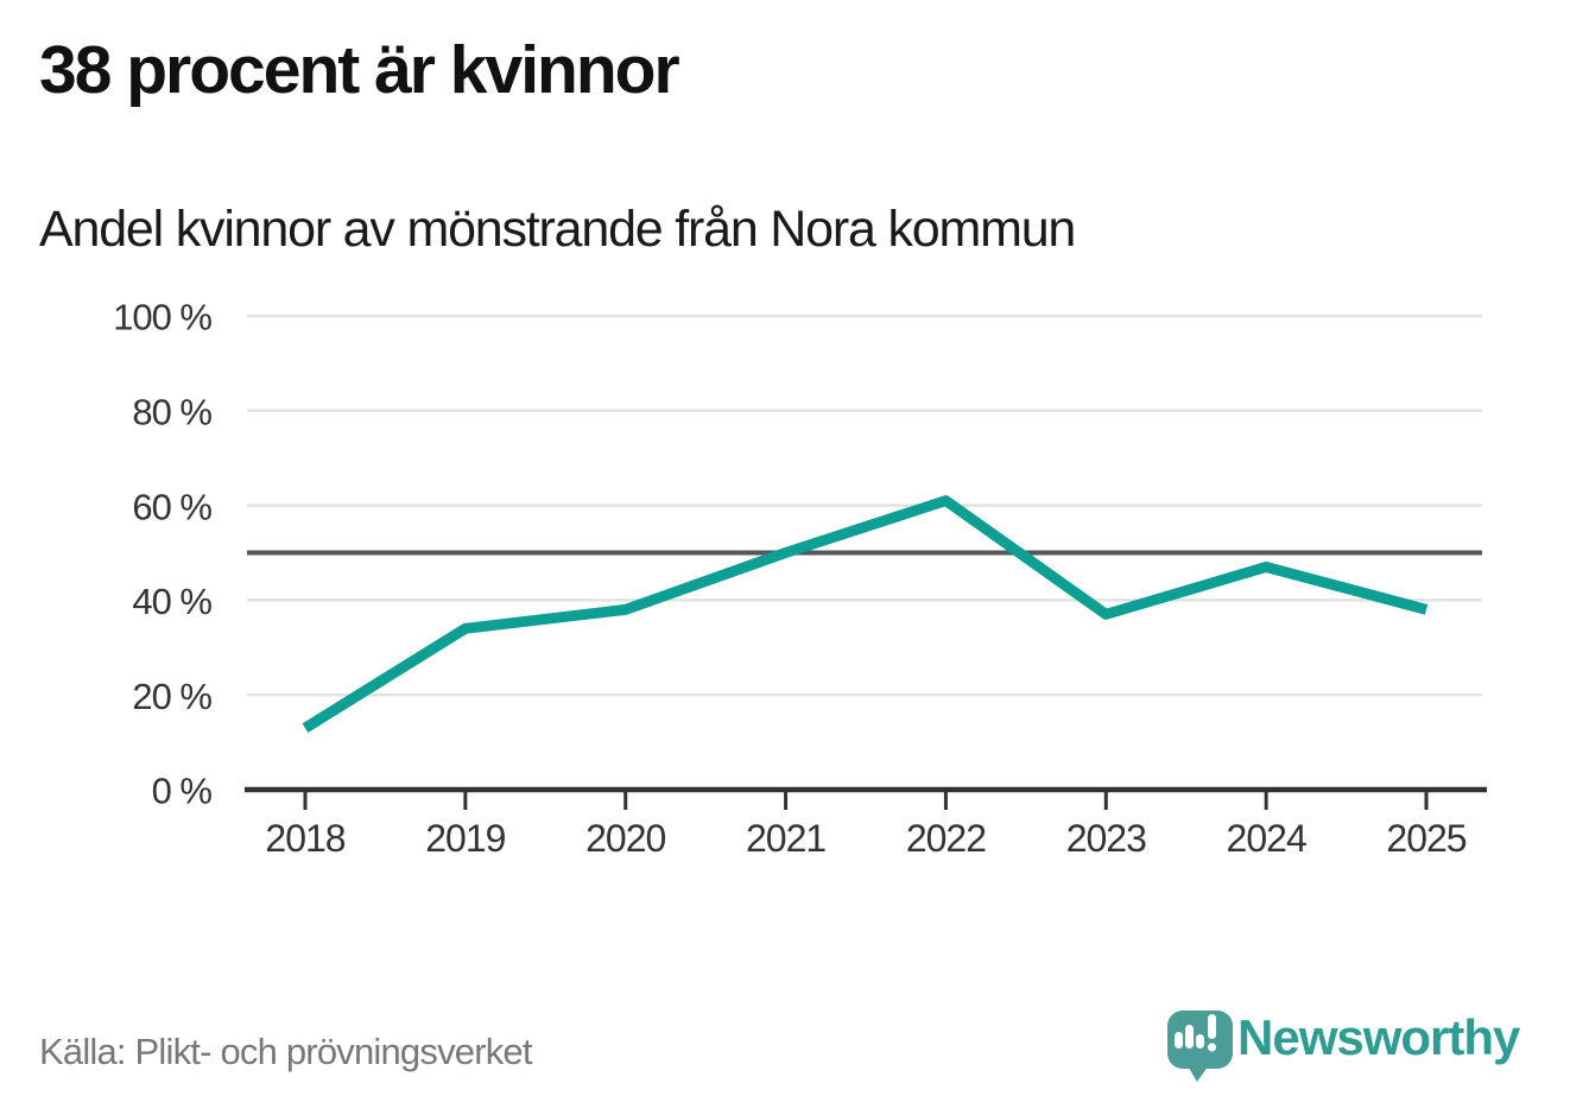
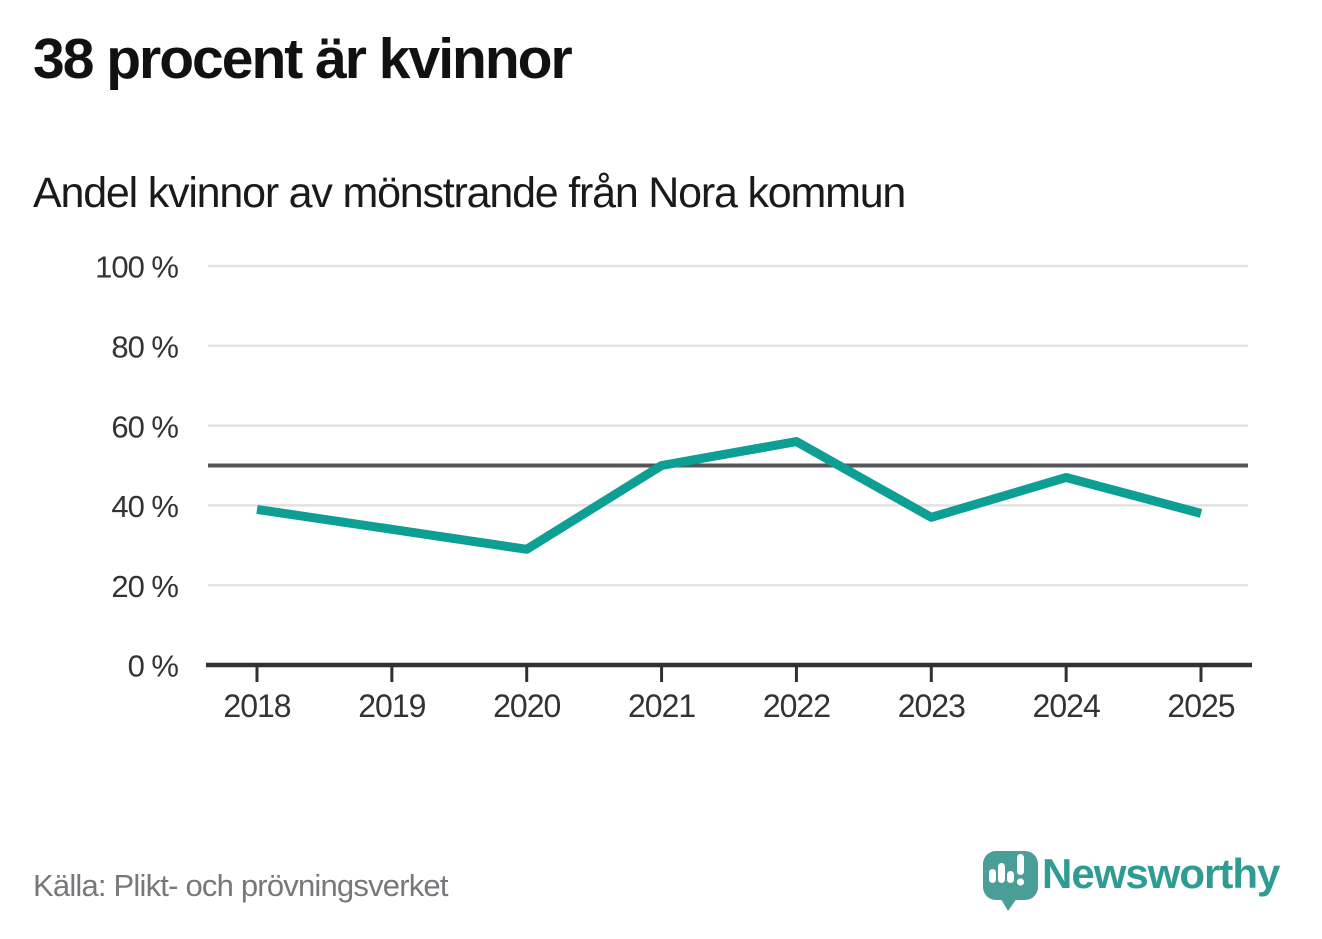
2018: 13% -> 39%
2020: 38% -> 29%
2022: 61% -> 56%
